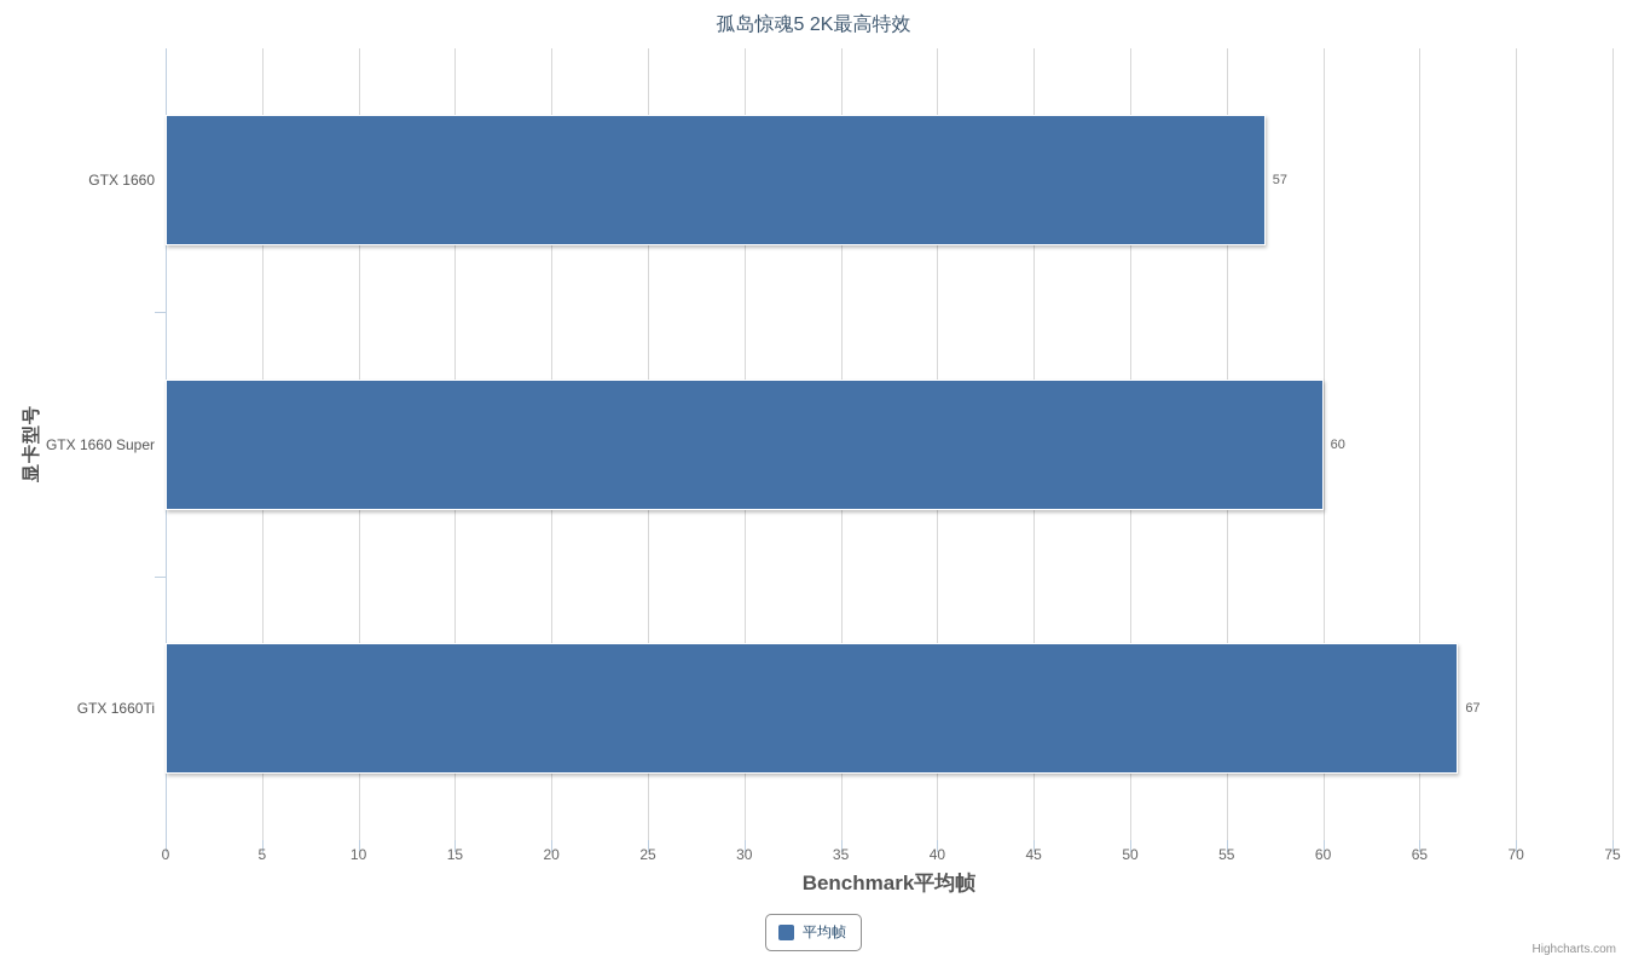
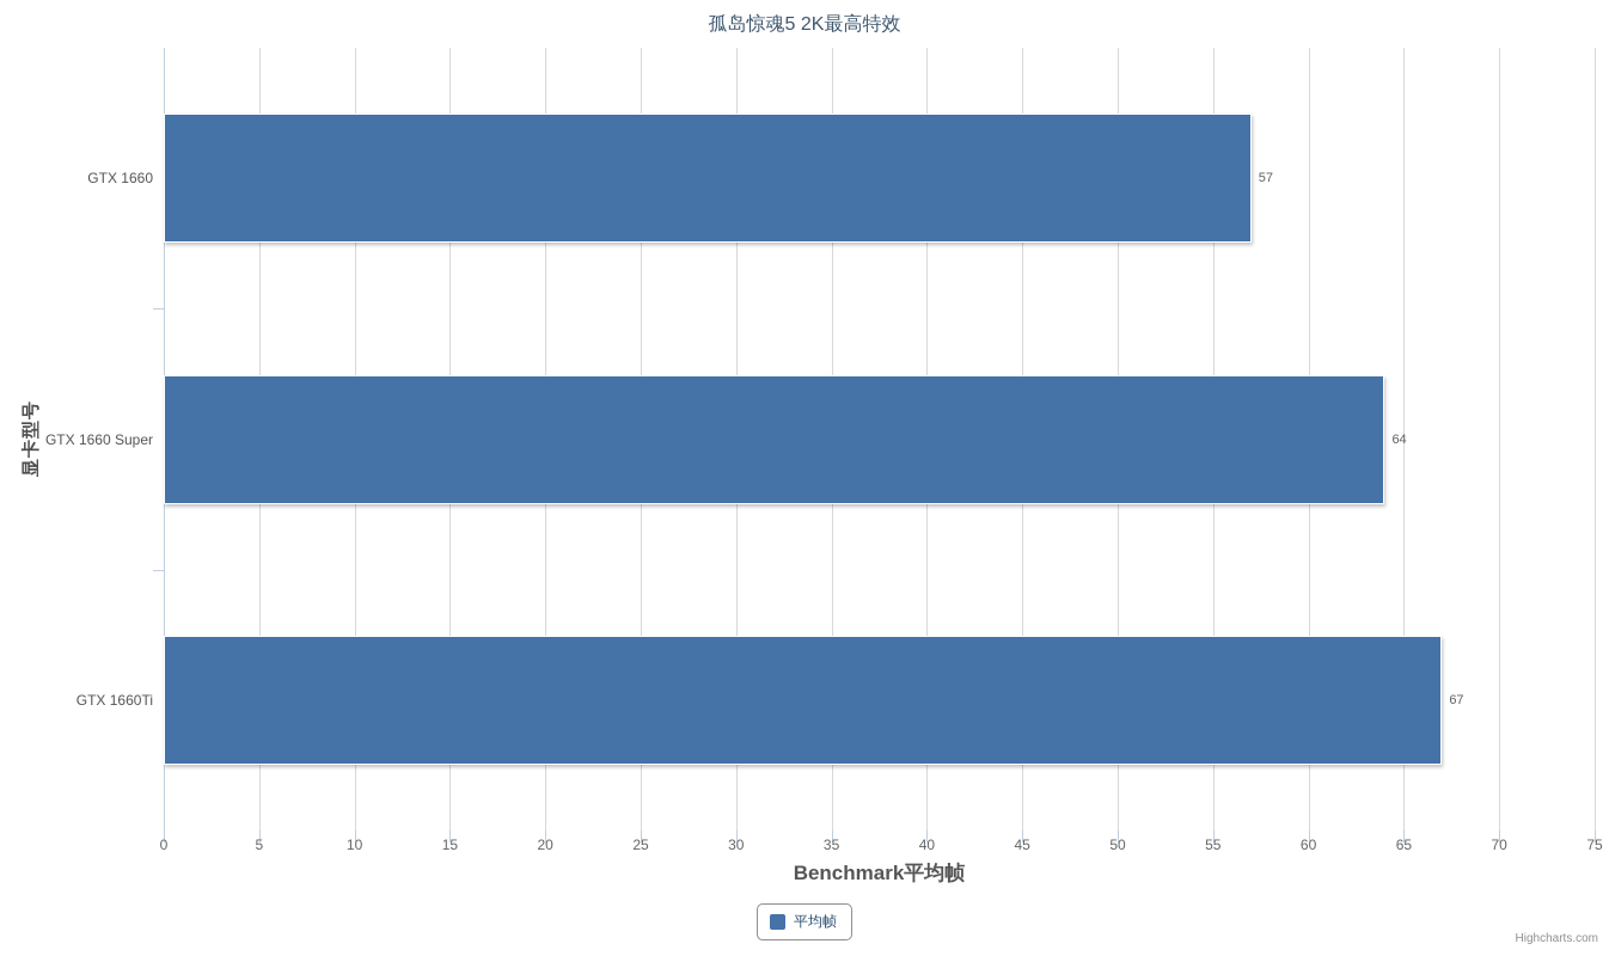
GTX 1660 Super: 60 -> 64
